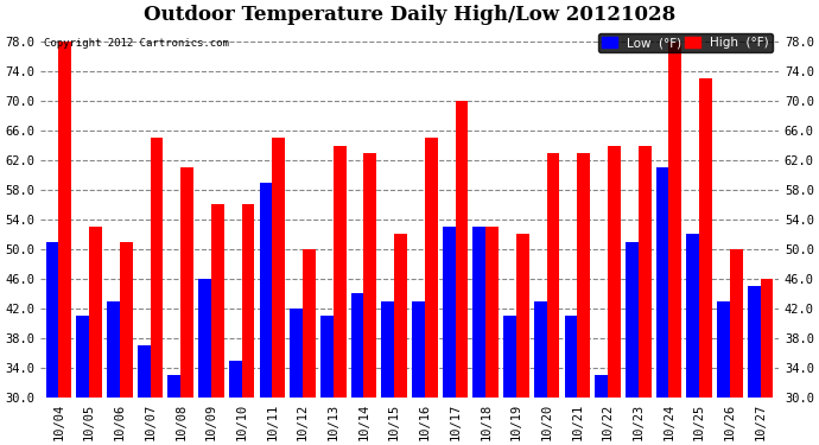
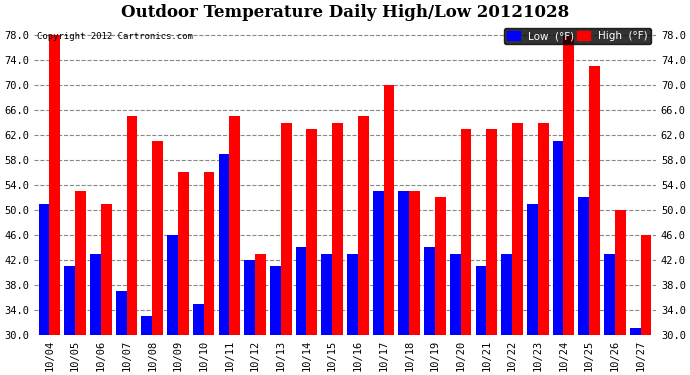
High (°F)/10/12: 50 -> 43
High (°F)/10/15: 52 -> 64
Low (°F)/10/19: 41 -> 44
Low (°F)/10/22: 33 -> 43
Low (°F)/10/27: 45 -> 31
